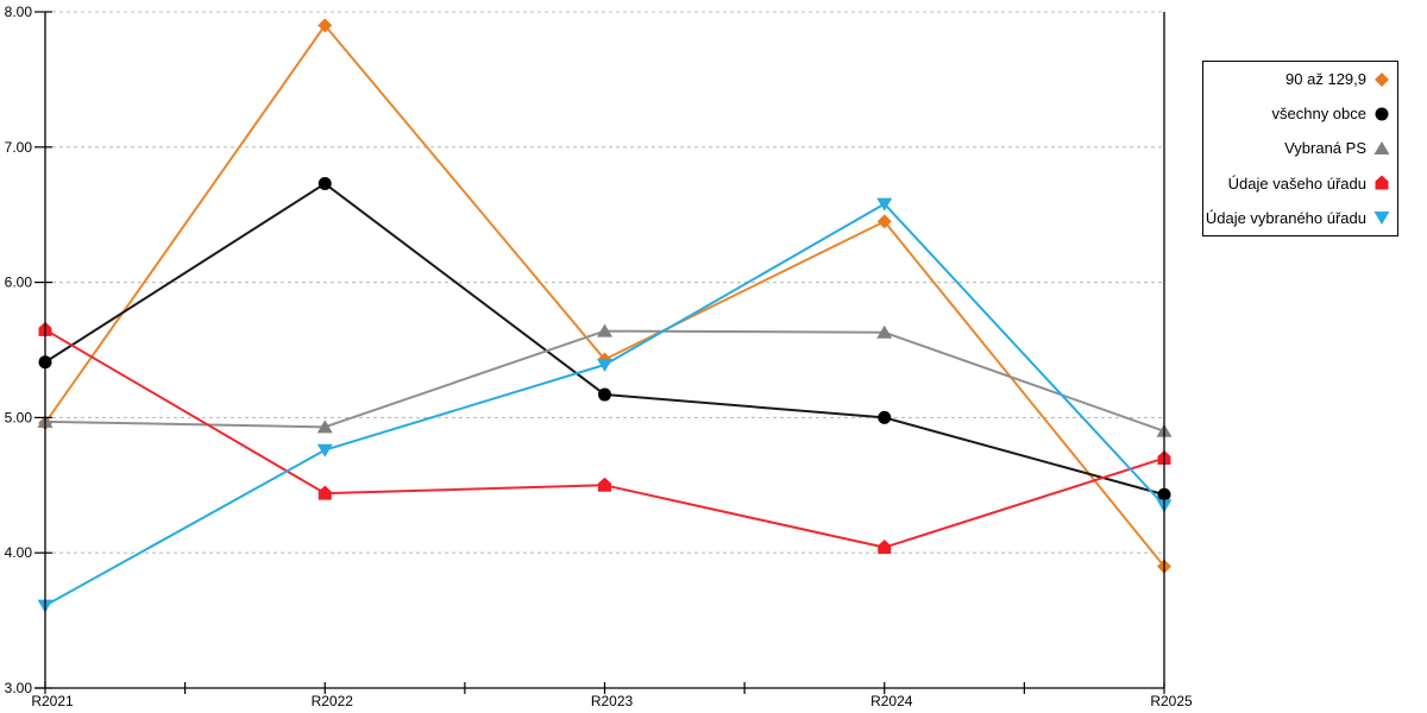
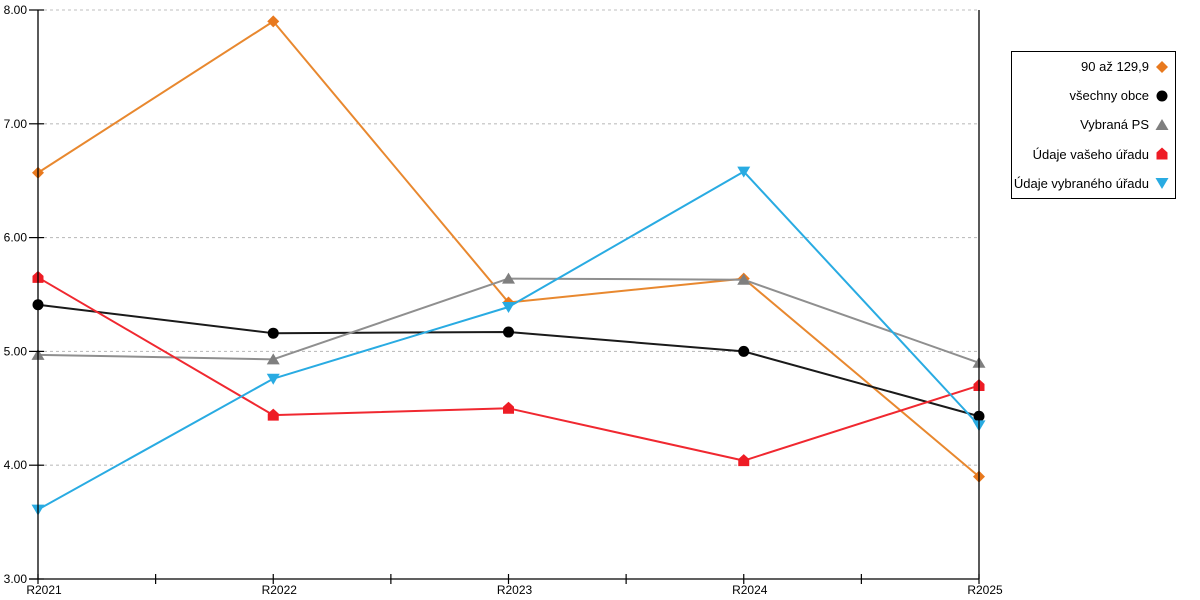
90 až 129,9/R2021: 4.96 -> 6.57
všechny obce/R2022: 6.73 -> 5.16
90 až 129,9/R2024: 6.45 -> 5.64
